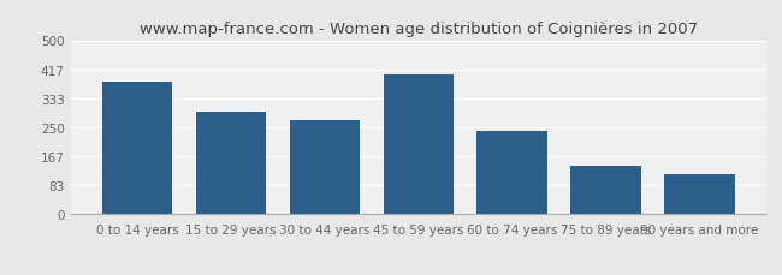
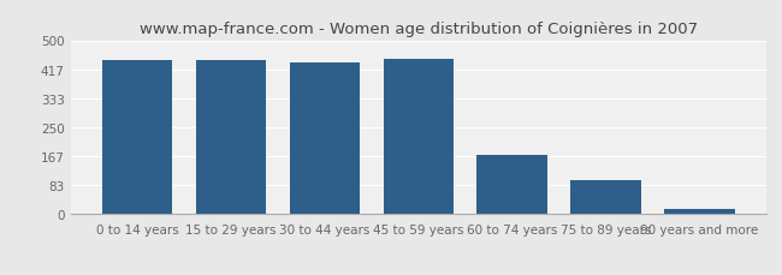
0 to 14 years: 380 -> 443
15 to 29 years: 295 -> 442
30 to 44 years: 270 -> 437
45 to 59 years: 400 -> 447
60 to 74 years: 240 -> 172
75 to 89 years: 140 -> 98
90 years and more: 115 -> 15
